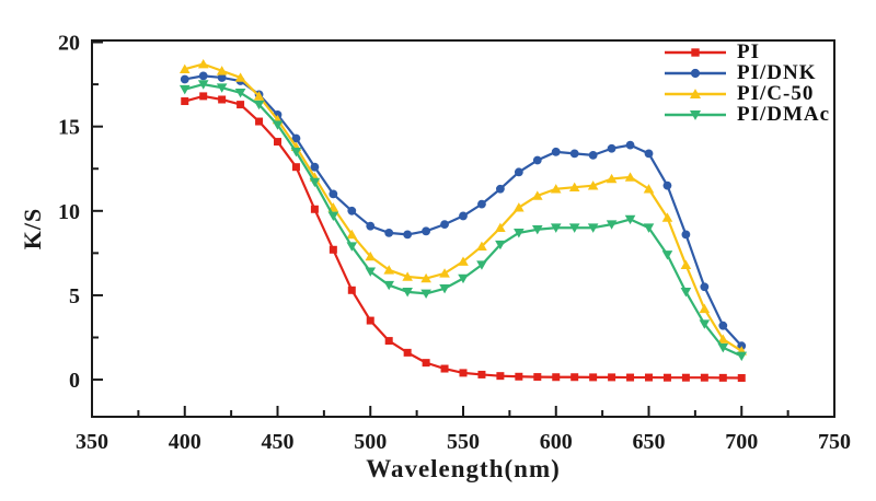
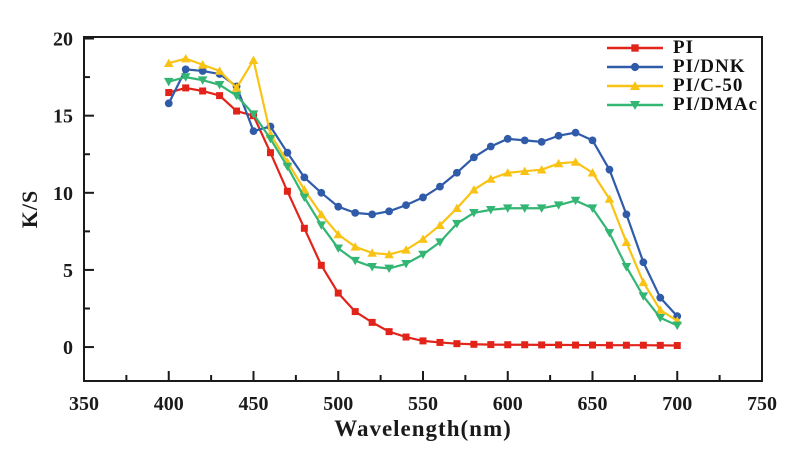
PI/DNK/400: 17.8 -> 15.8
PI/450: 14.1 -> 15.0
PI/DNK/450: 15.7 -> 14.0
PI/C-50/450: 15.4 -> 18.6
